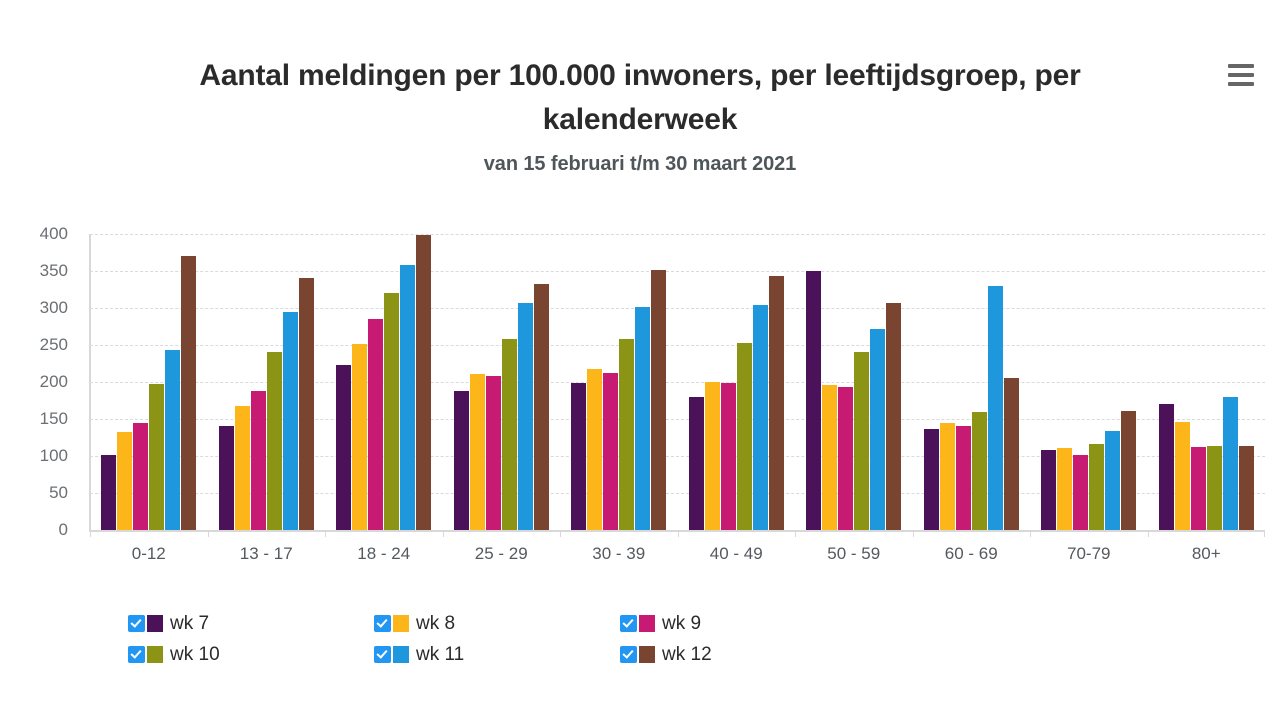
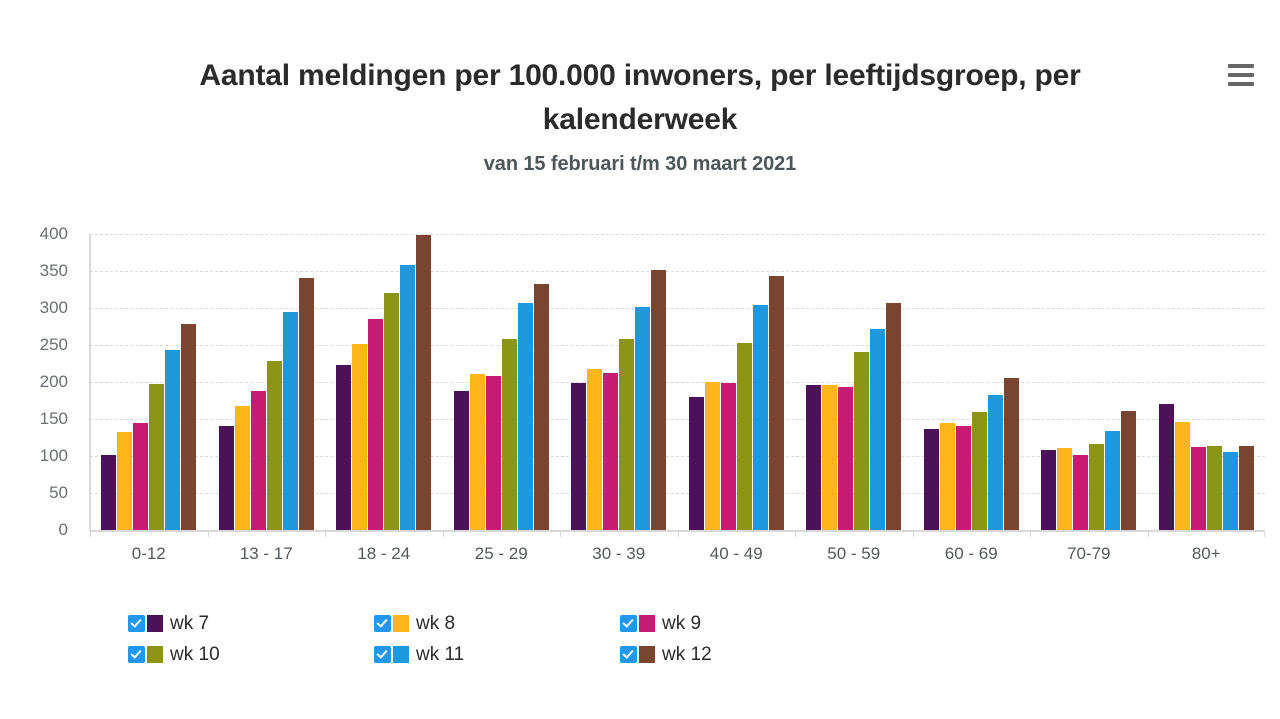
wk 12/0-12: 370 -> 280
wk 10/13 - 17: 240 -> 230
wk 7/50 - 59: 350 -> 200
wk 11/60 - 69: 330 -> 180
wk 11/80+: 180 -> 110
